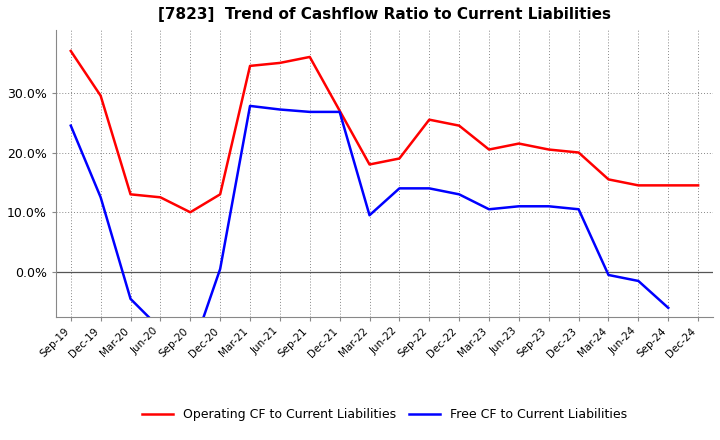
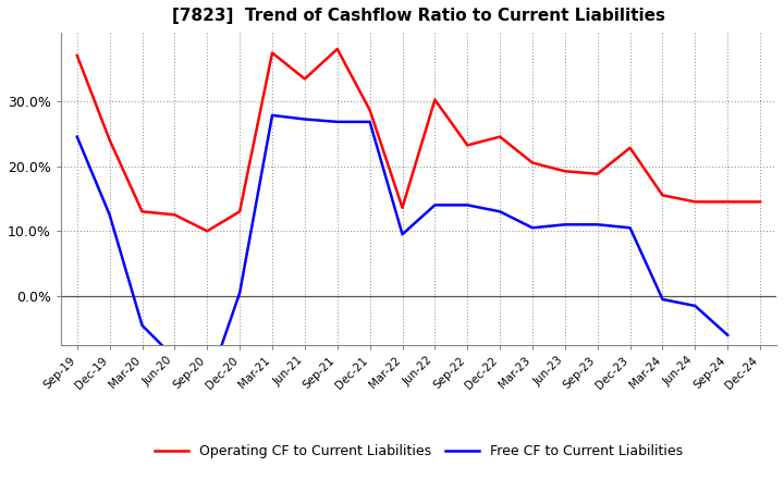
Operating CF to Current Liabilities/Dec-19: 29.5% -> 24.0%
Operating CF to Current Liabilities/Mar-21: 34.5% -> 37.4%
Operating CF to Current Liabilities/Jun-21: 35.0% -> 33.4%
Operating CF to Current Liabilities/Sep-21: 36.0% -> 38.0%
Operating CF to Current Liabilities/Dec-21: 27.0% -> 28.6%
Operating CF to Current Liabilities/Mar-22: 18.0% -> 13.6%
Operating CF to Current Liabilities/Jun-22: 19.0% -> 30.2%
Operating CF to Current Liabilities/Sep-22: 25.5% -> 23.2%
Operating CF to Current Liabilities/Jun-23: 21.5% -> 19.2%
Operating CF to Current Liabilities/Sep-23: 20.5% -> 18.8%
Operating CF to Current Liabilities/Dec-23: 20.0% -> 22.8%
